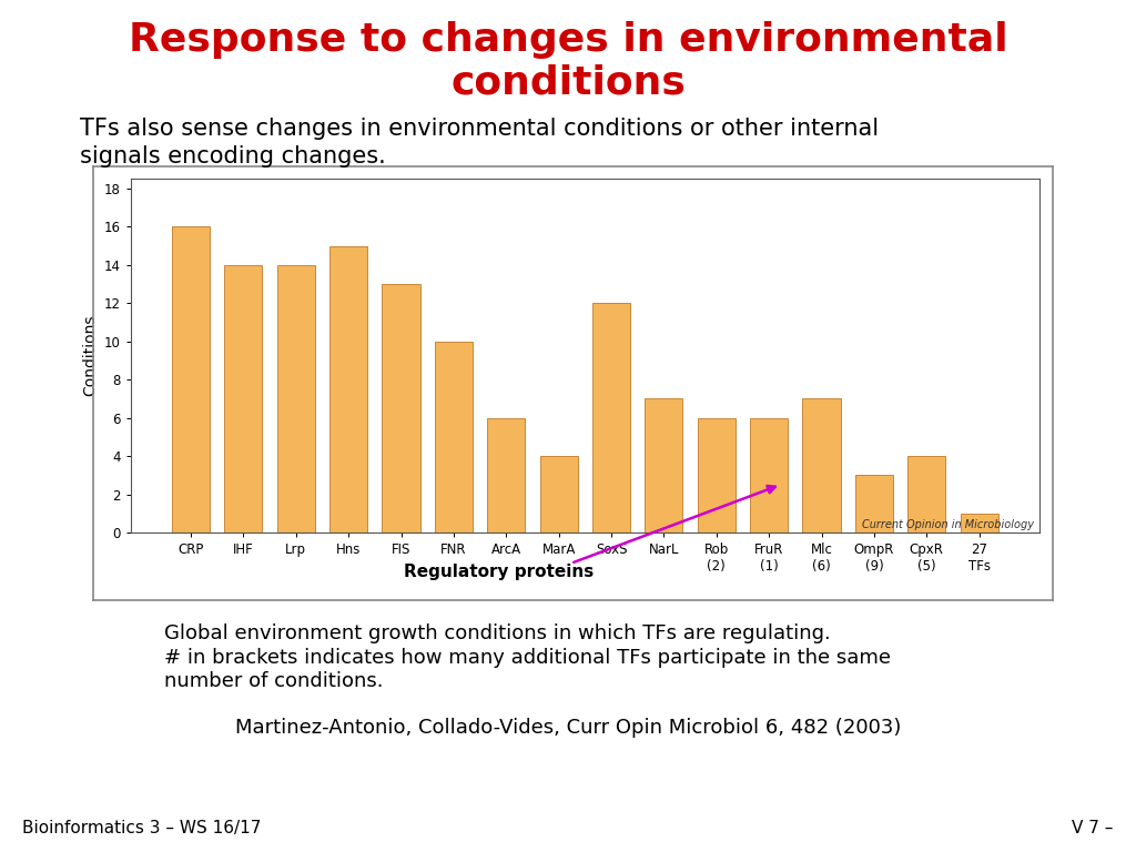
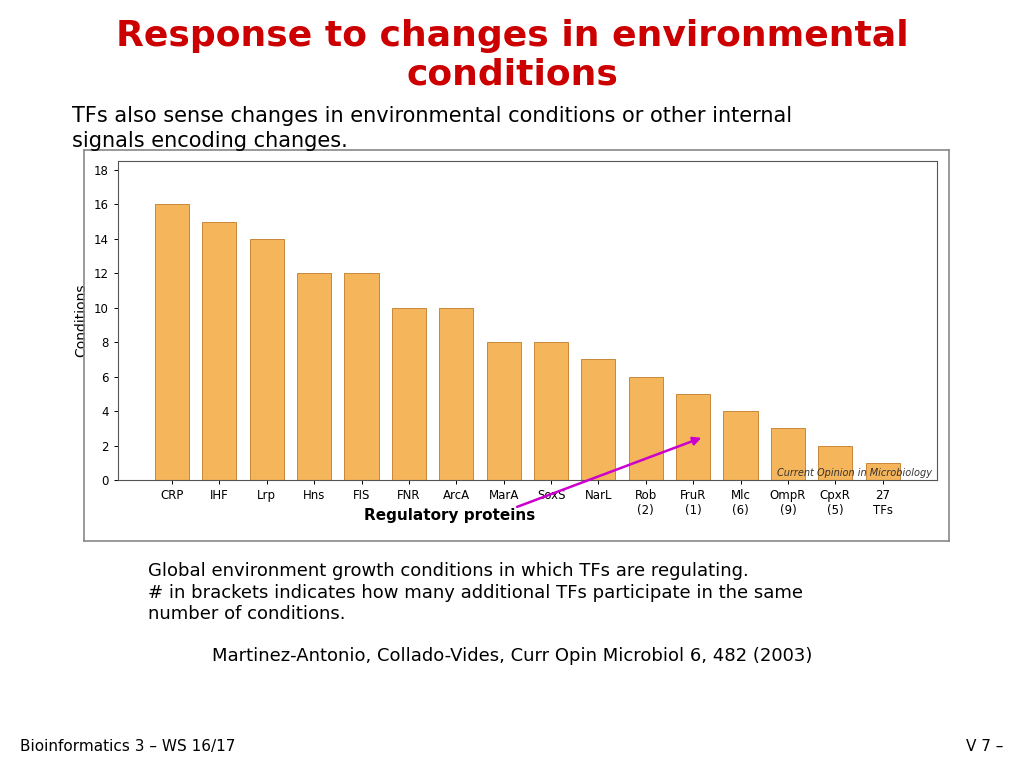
IHF: 14 -> 15
Hns: 15 -> 12
FIS: 13 -> 12
ArcA: 6 -> 10
MarA: 4 -> 8
SoxS: 12 -> 8
FruR (1): 6 -> 5
Mlc (6): 7 -> 4
CpxR (5): 4 -> 2
